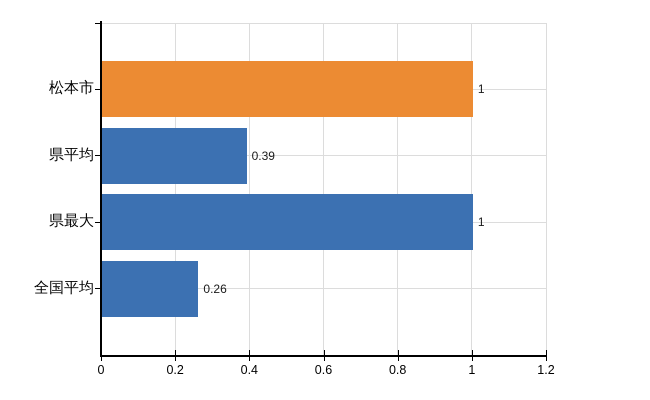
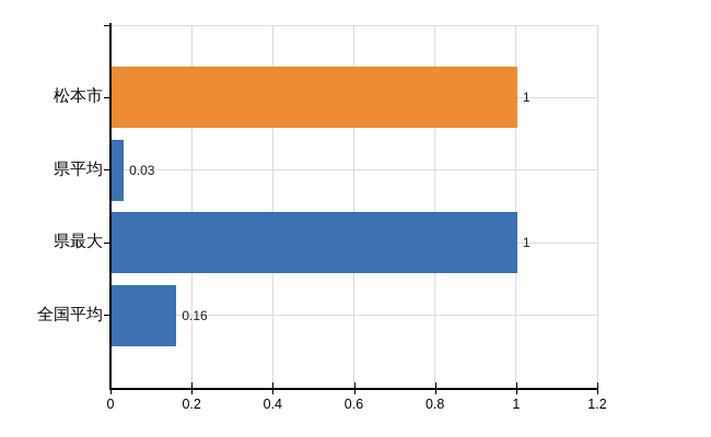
県平均: 0.39 -> 0.03
全国平均: 0.26 -> 0.16
